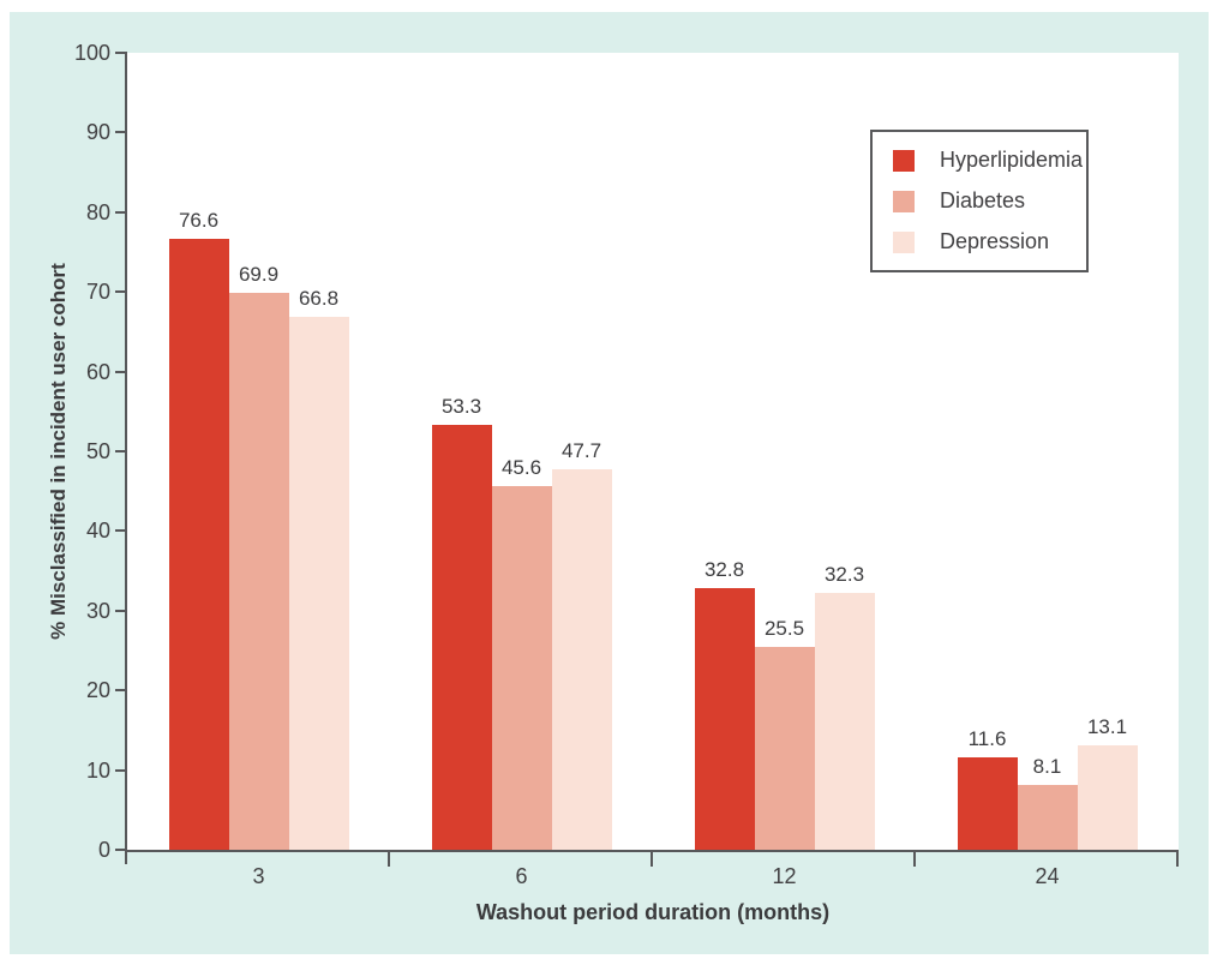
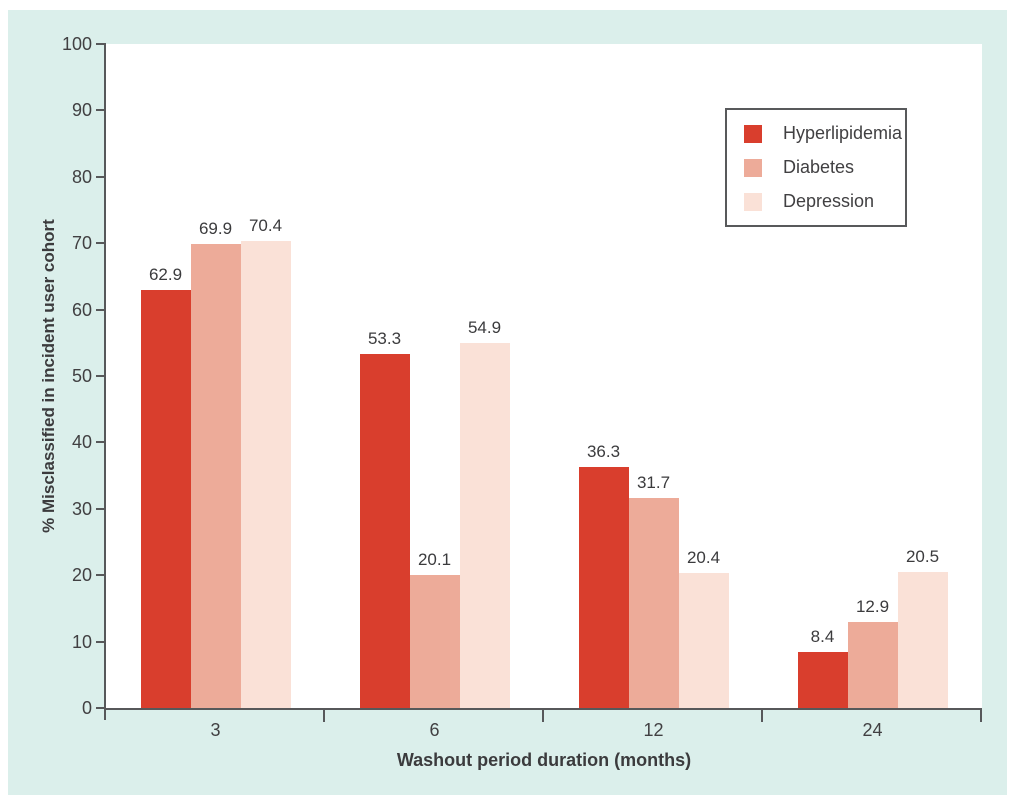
Hyperlipidemia/3: 76.6 -> 62.9
Depression/3: 66.8 -> 70.4
Diabetes/6: 45.6 -> 20.1
Depression/6: 47.7 -> 54.9
Hyperlipidemia/12: 32.8 -> 36.3
Diabetes/12: 25.5 -> 31.7
Depression/12: 32.3 -> 20.4
Hyperlipidemia/24: 11.6 -> 8.4
Diabetes/24: 8.1 -> 12.9
Depression/24: 13.1 -> 20.5
